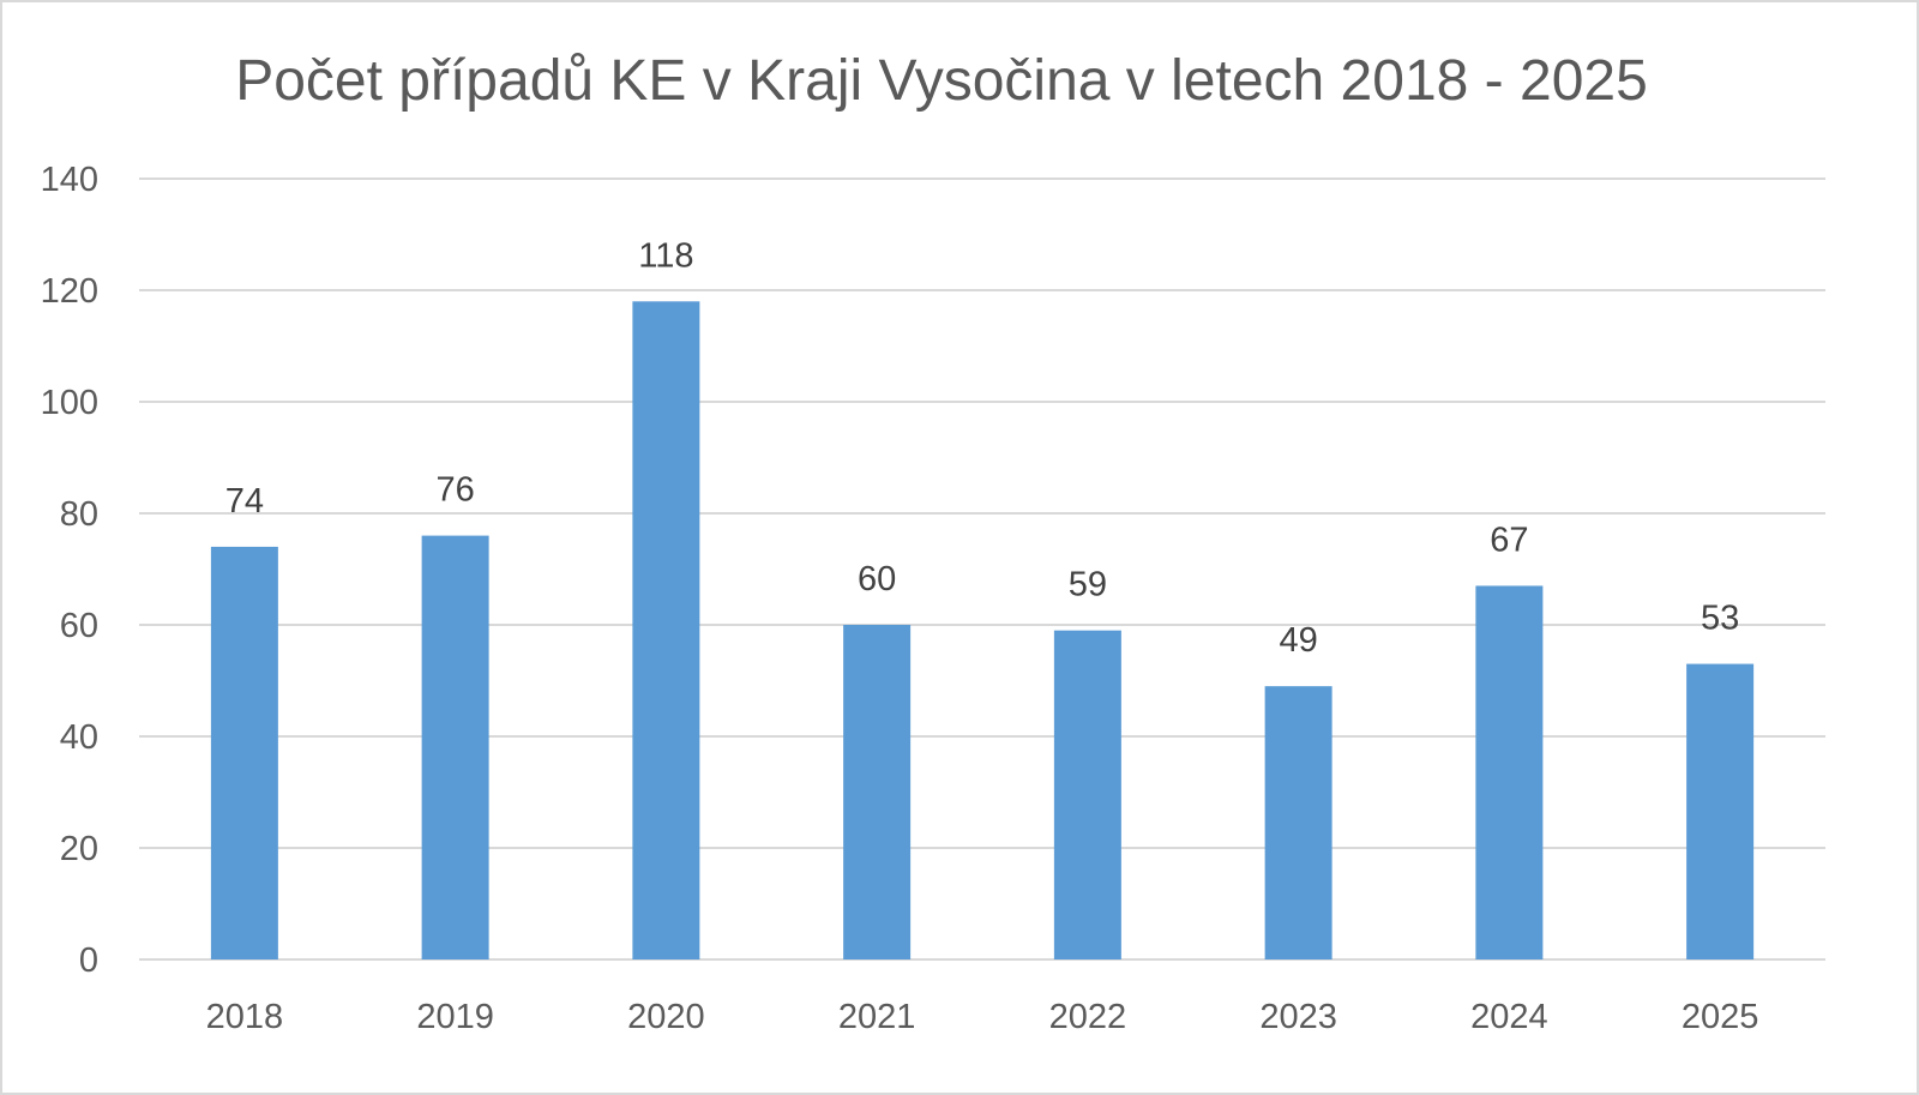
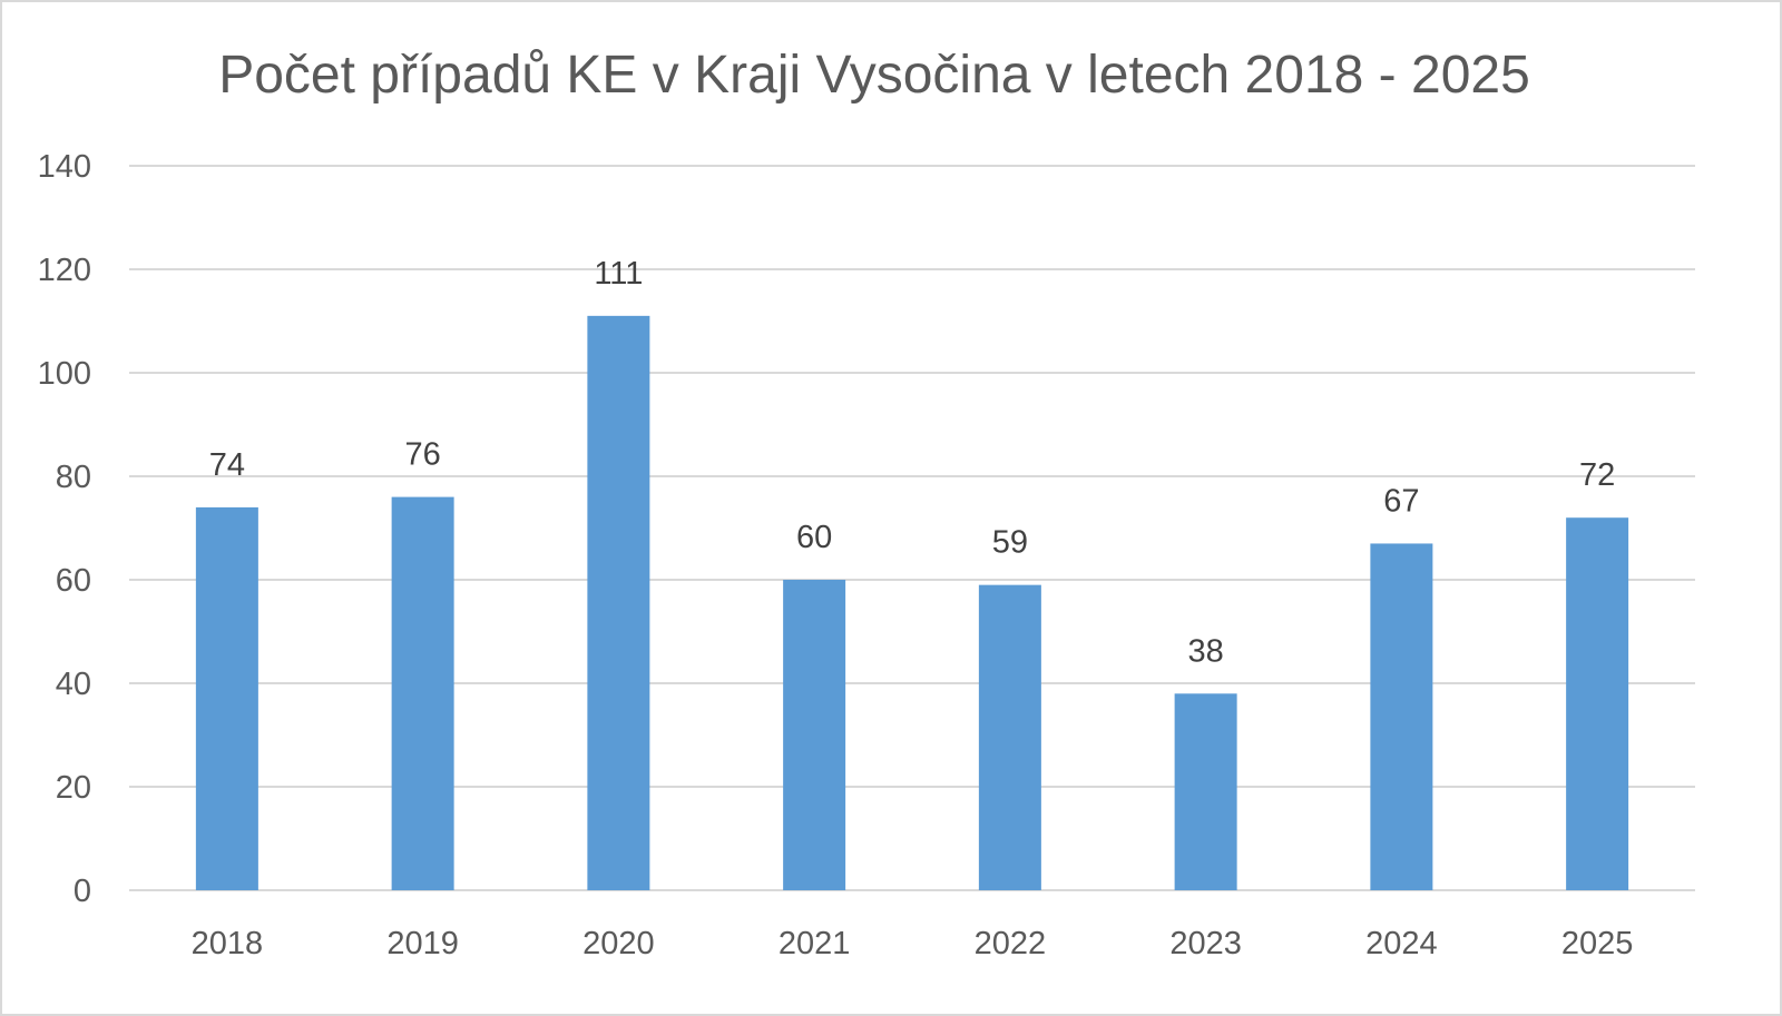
2020: 118 -> 111
2023: 49 -> 38
2025: 53 -> 72
